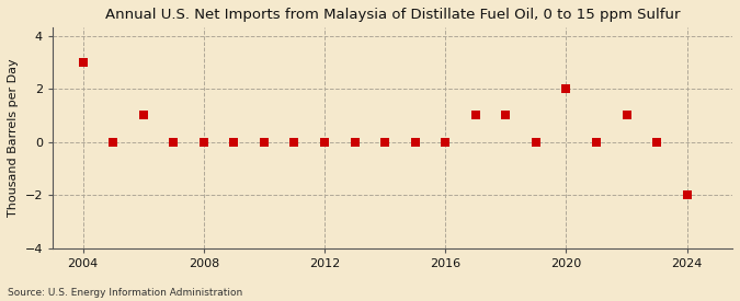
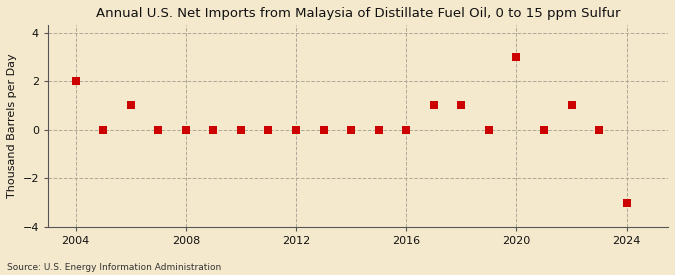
2004: 3 -> 2
2020: 2 -> 3
2024: -2 -> -3
